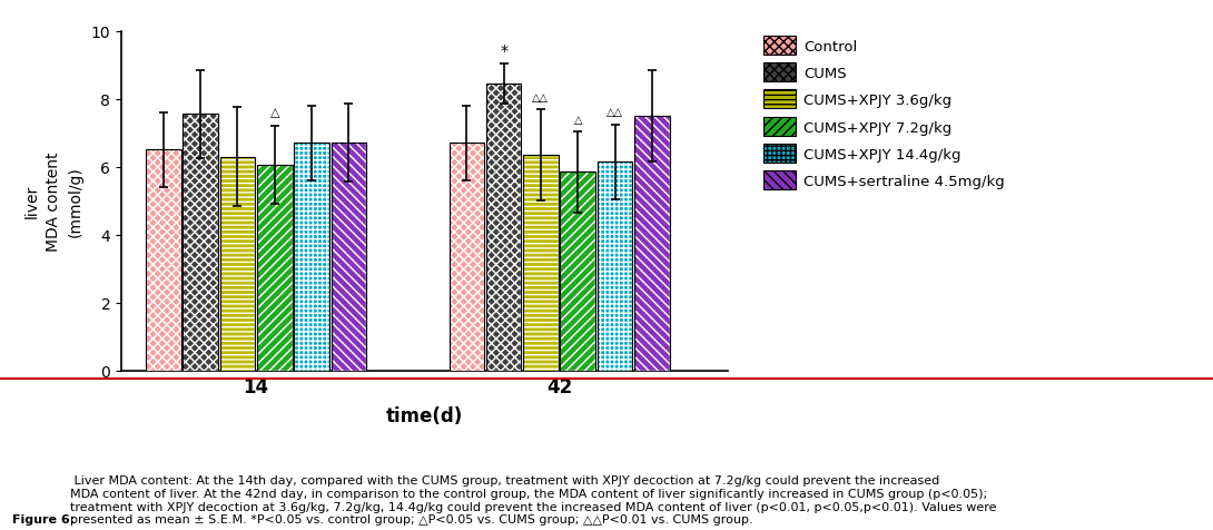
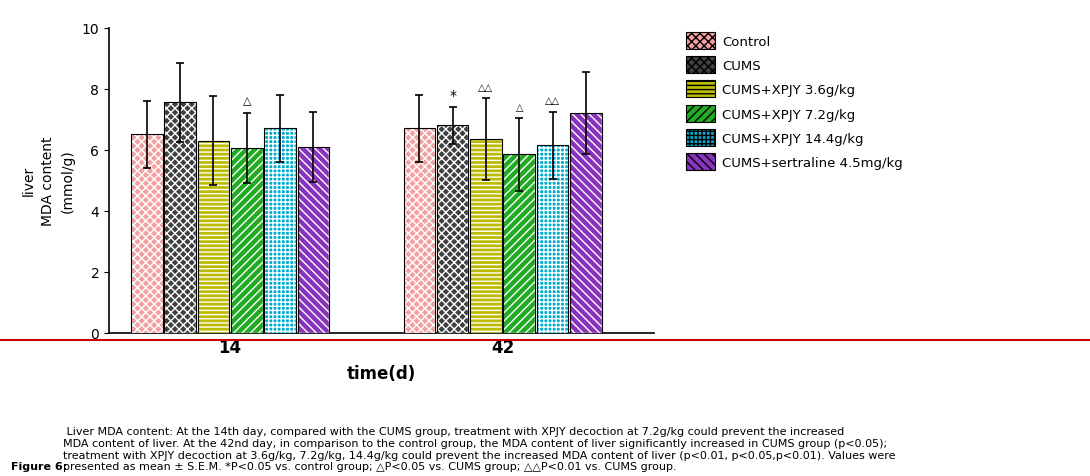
CUMS+sertraline 4.5mg/kg/14: 6.7 -> 6.1
CUMS/42: 8.45 -> 6.80
CUMS+sertraline 4.5mg/kg/42: 7.5 -> 7.2
